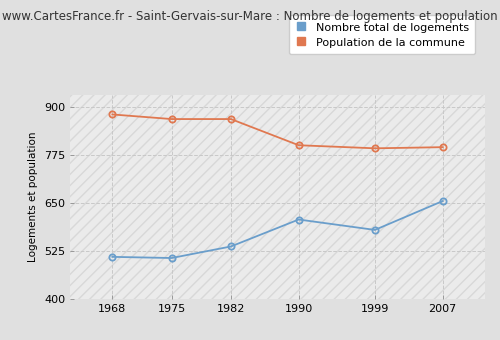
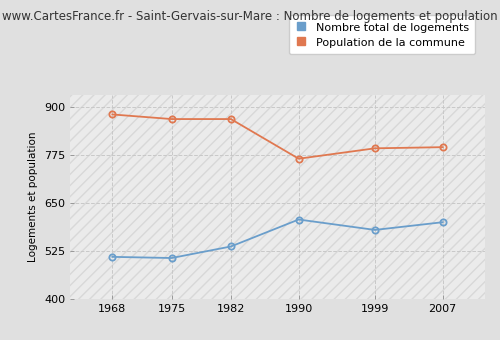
Population de la commune/1990: 800 -> 765
Nombre total de logements/2007: 655 -> 600
